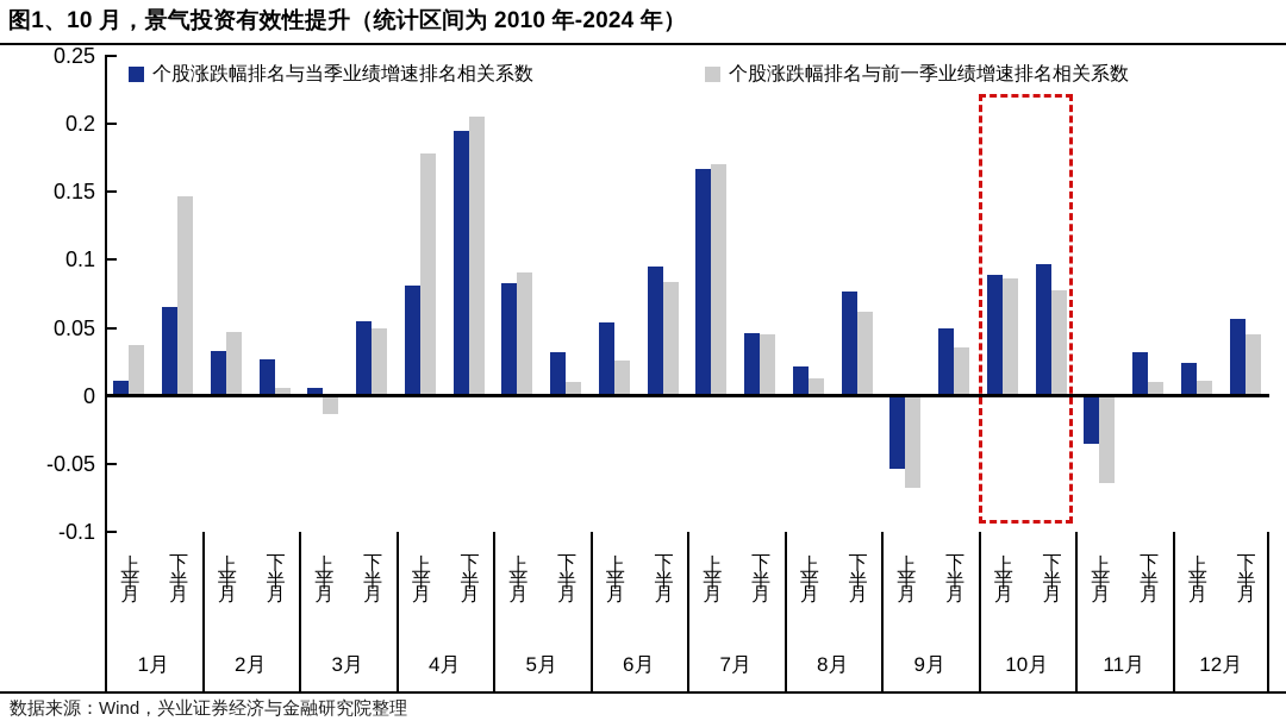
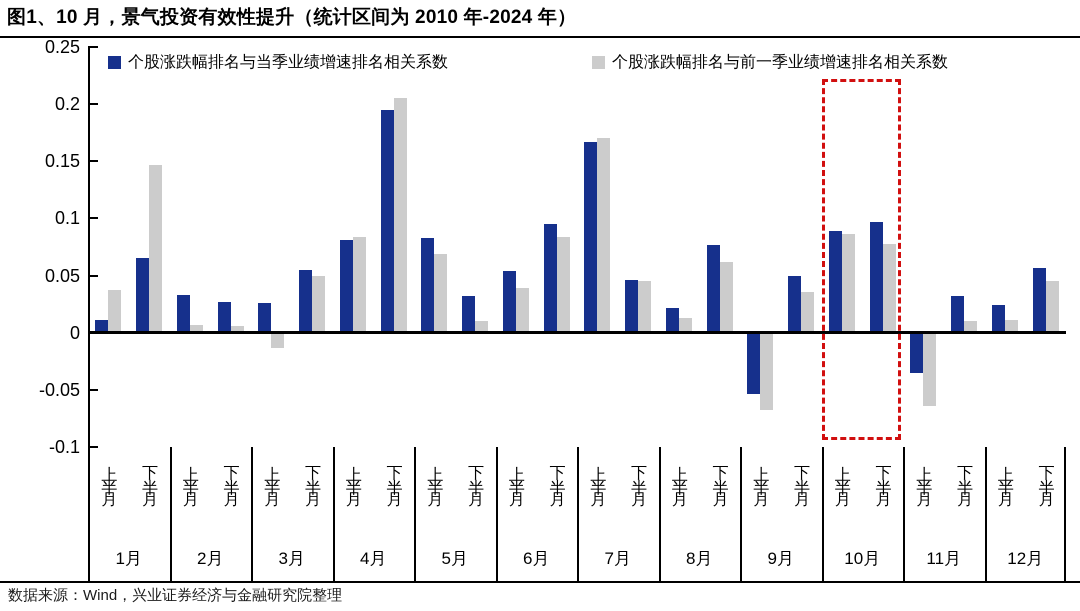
个股涨跌幅排名与前一季业绩增速排名相关系数/2月上半月: 0.047 -> 0.007
个股涨跌幅排名与当季业绩增速排名相关系数/3月上半月: 0.006 -> 0.026
个股涨跌幅排名与前一季业绩增速排名相关系数/4月上半月: 0.178 -> 0.084
个股涨跌幅排名与前一季业绩增速排名相关系数/5月上半月: 0.091 -> 0.069
个股涨跌幅排名与前一季业绩增速排名相关系数/6月上半月: 0.026 -> 0.039
